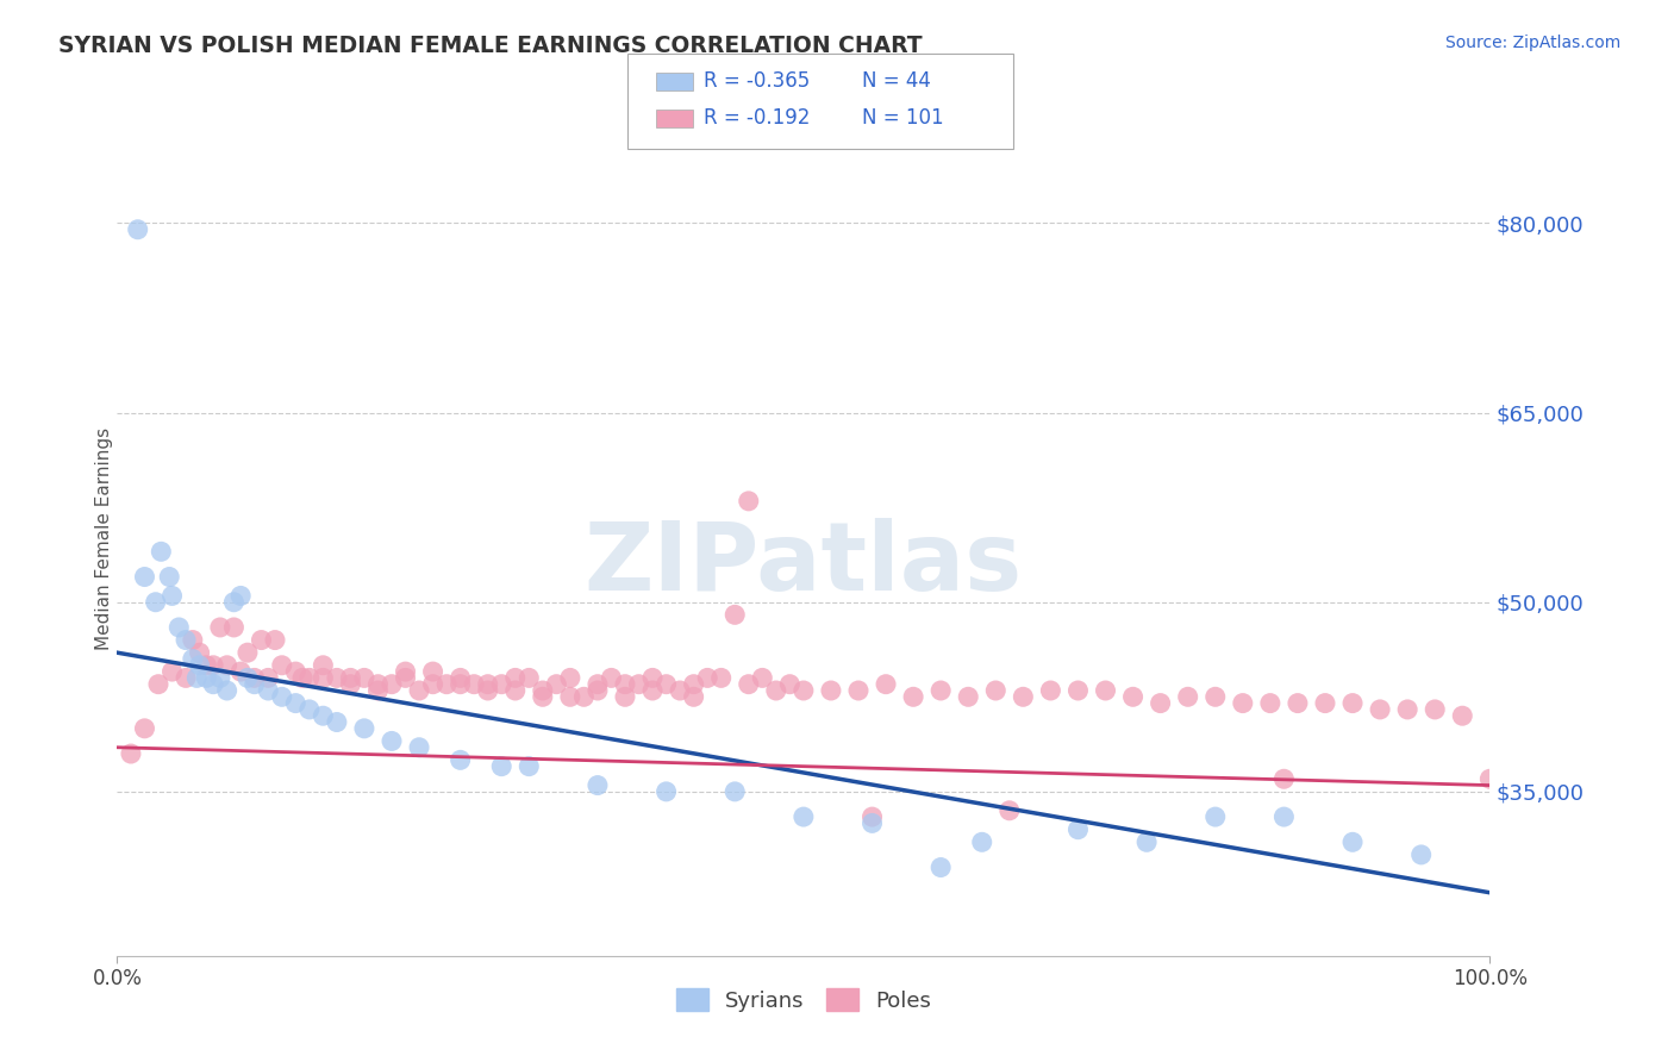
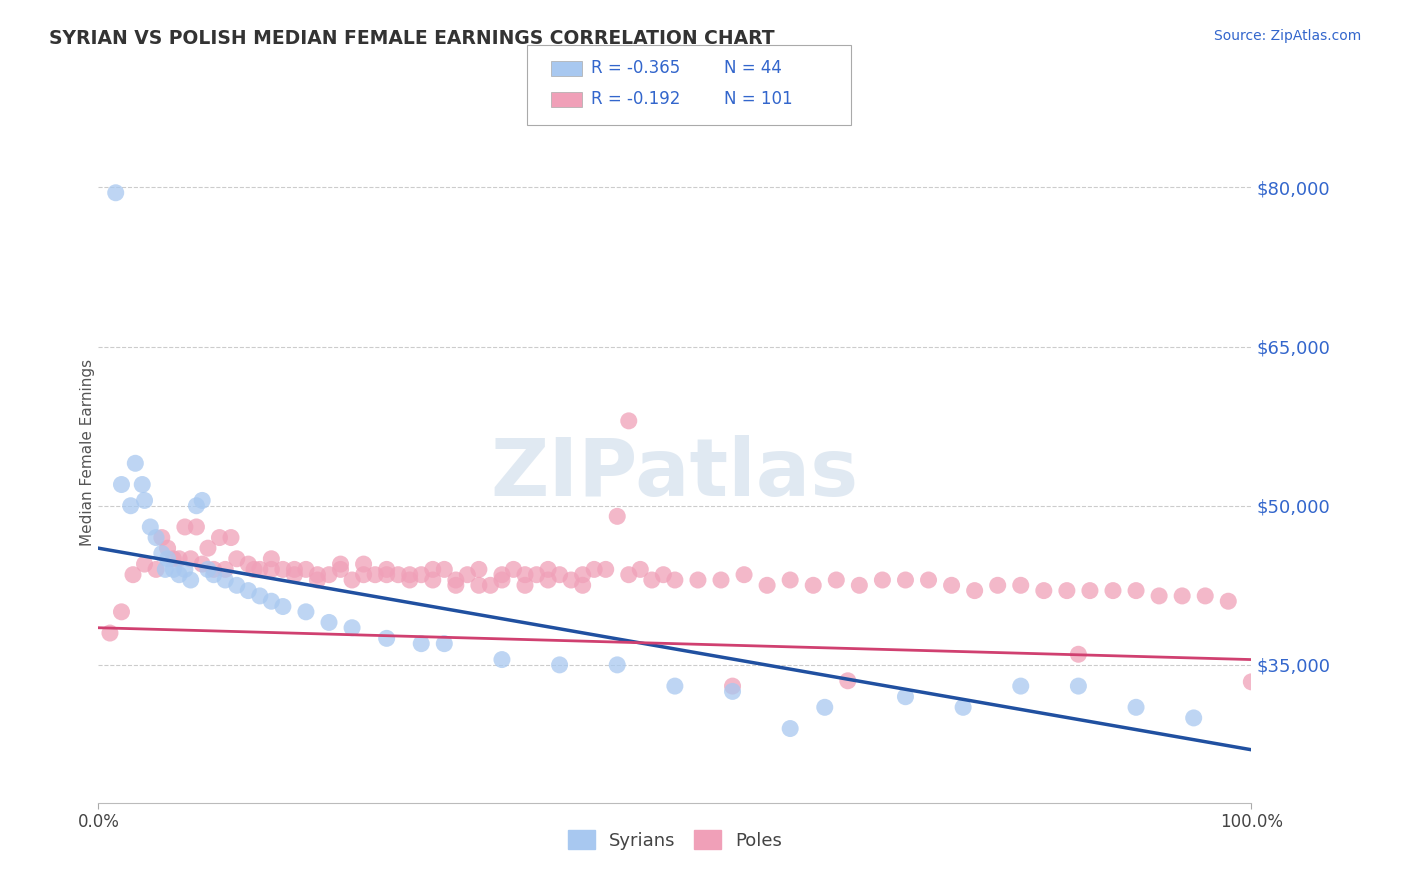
Poles/100.0%: $36,000 -> $33,400
